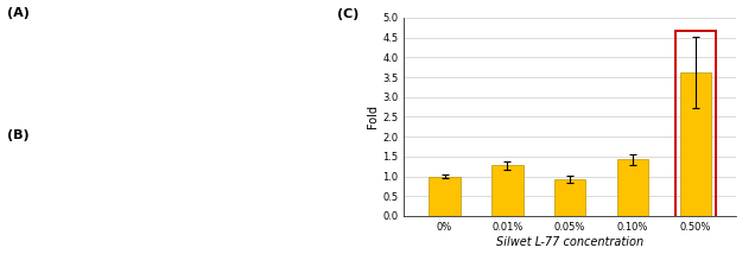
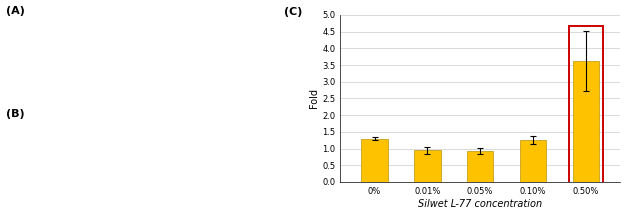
0%: 1.00 -> 1.30
0.01%: 1.28 -> 0.95
0.10%: 1.42 -> 1.25
